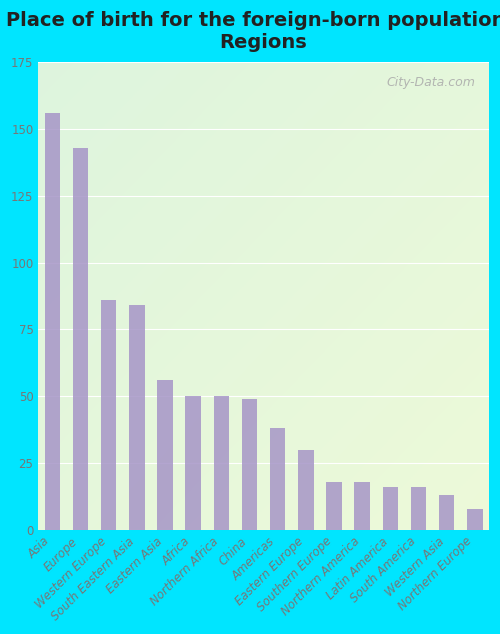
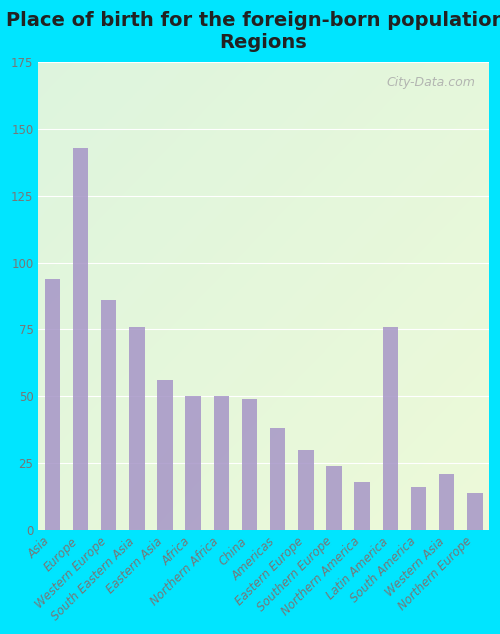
Asia: 156 -> 94
South Eastern Asia: 84 -> 76
Southern Europe: 18 -> 24
Latin America: 16 -> 76
Western Asia: 13 -> 21
Northern Europe: 8 -> 14
